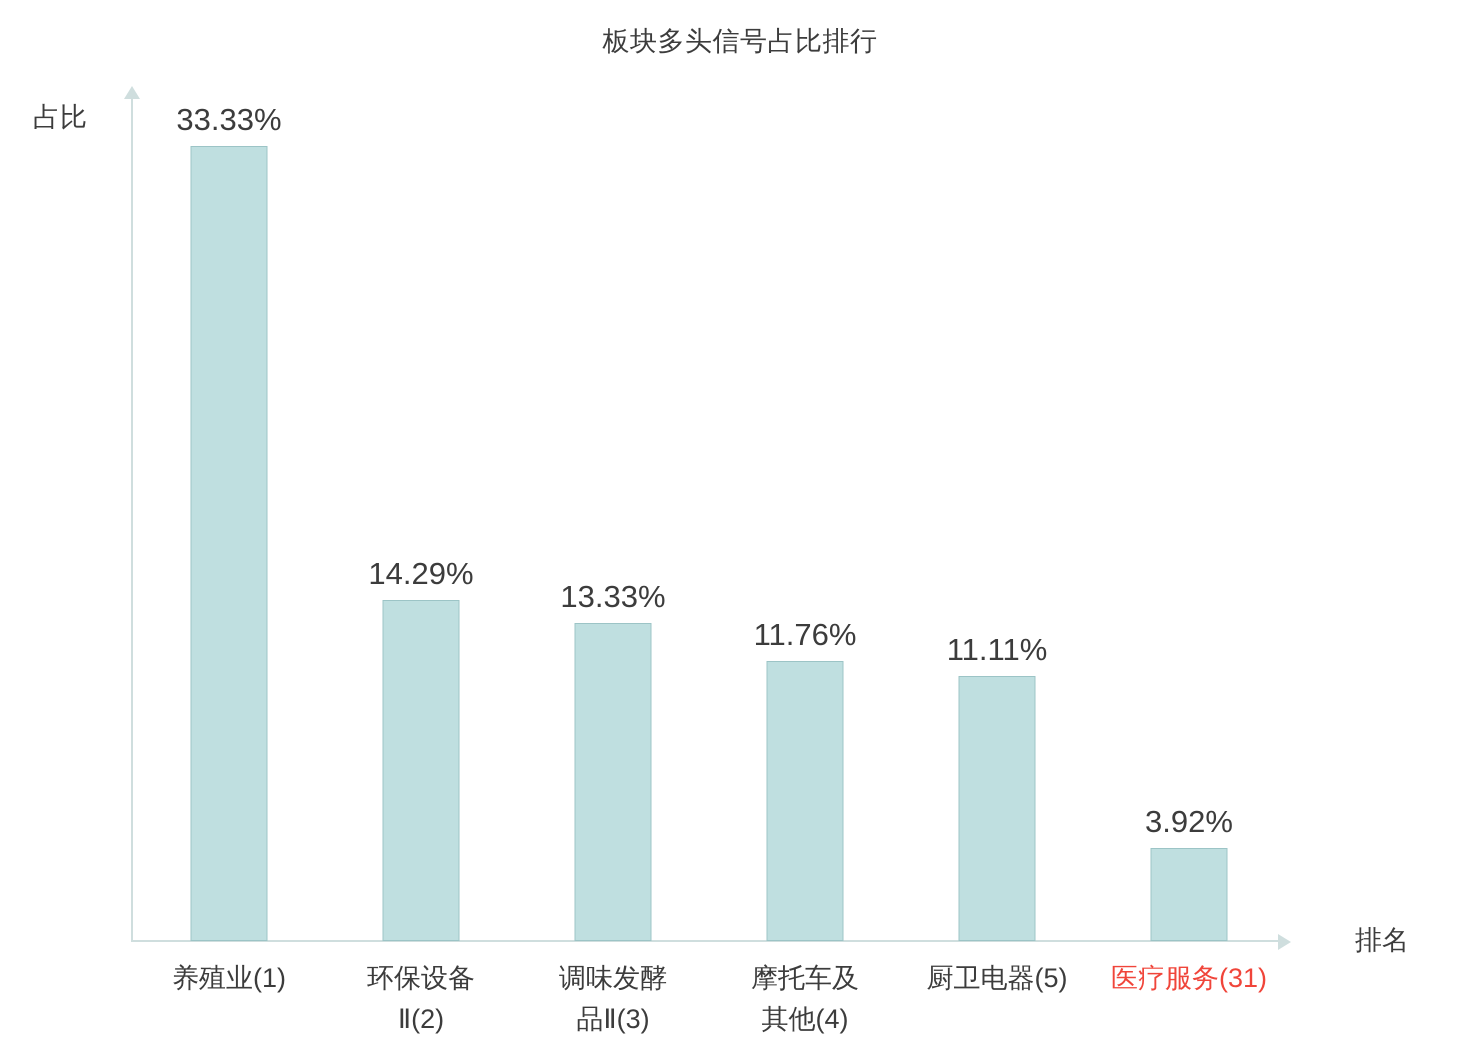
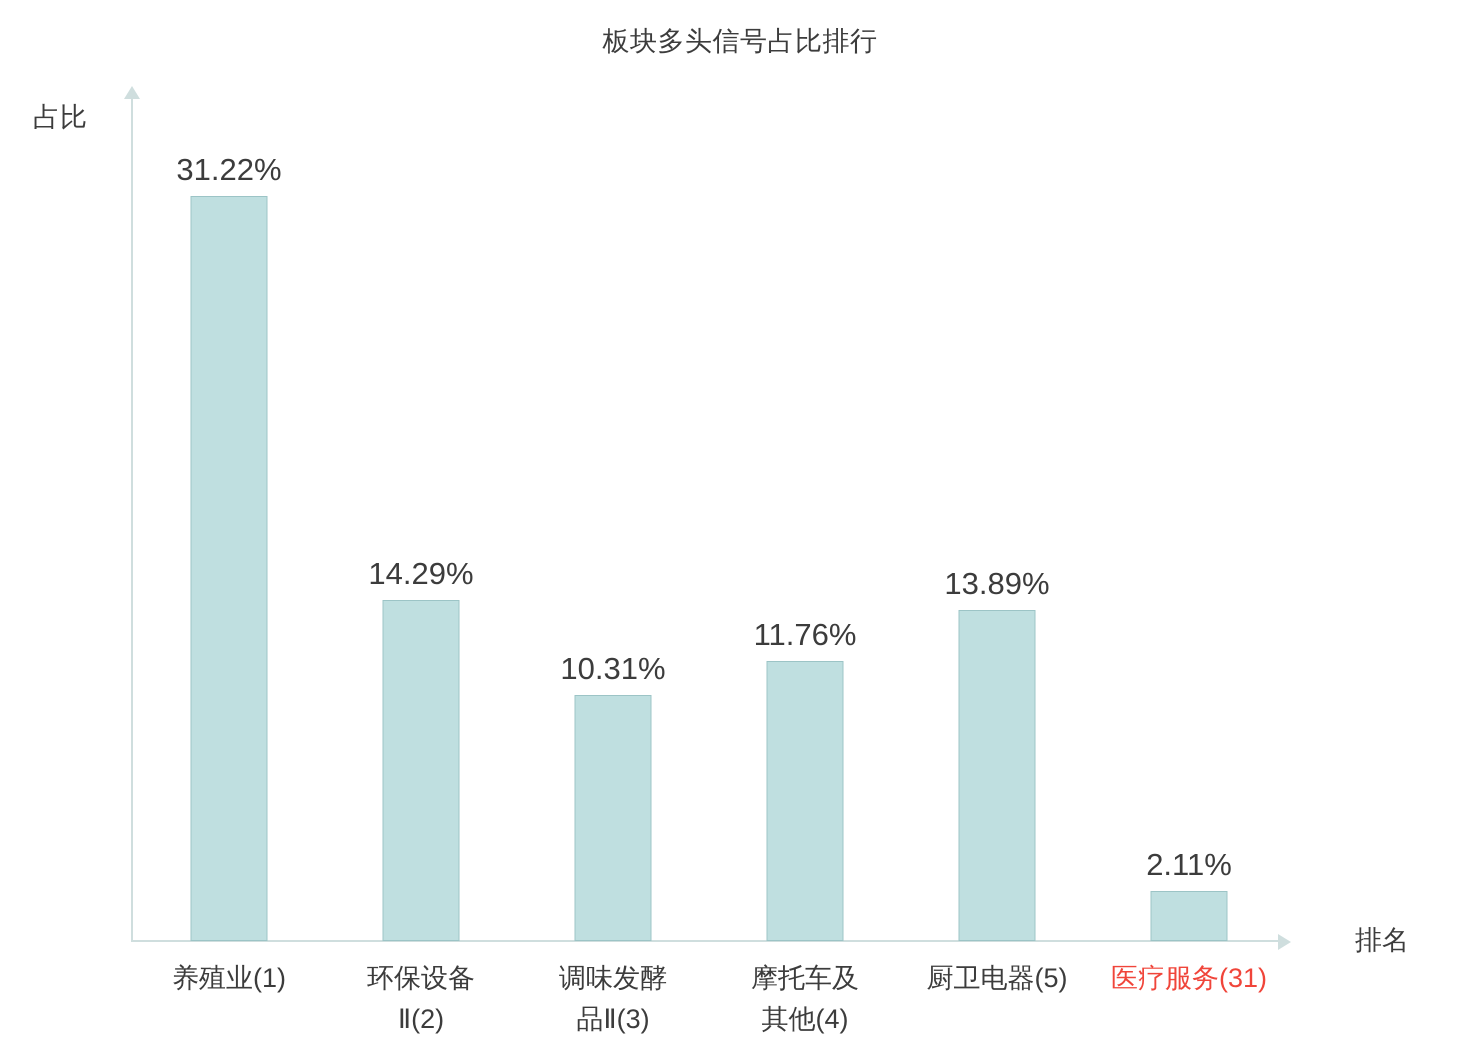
养殖业(1): 33.33% -> 31.22%
调味发酵 品Ⅱ(3): 13.33% -> 10.31%
厨卫电器(5): 11.11% -> 13.89%
医疗服务(31): 3.92% -> 2.11%
